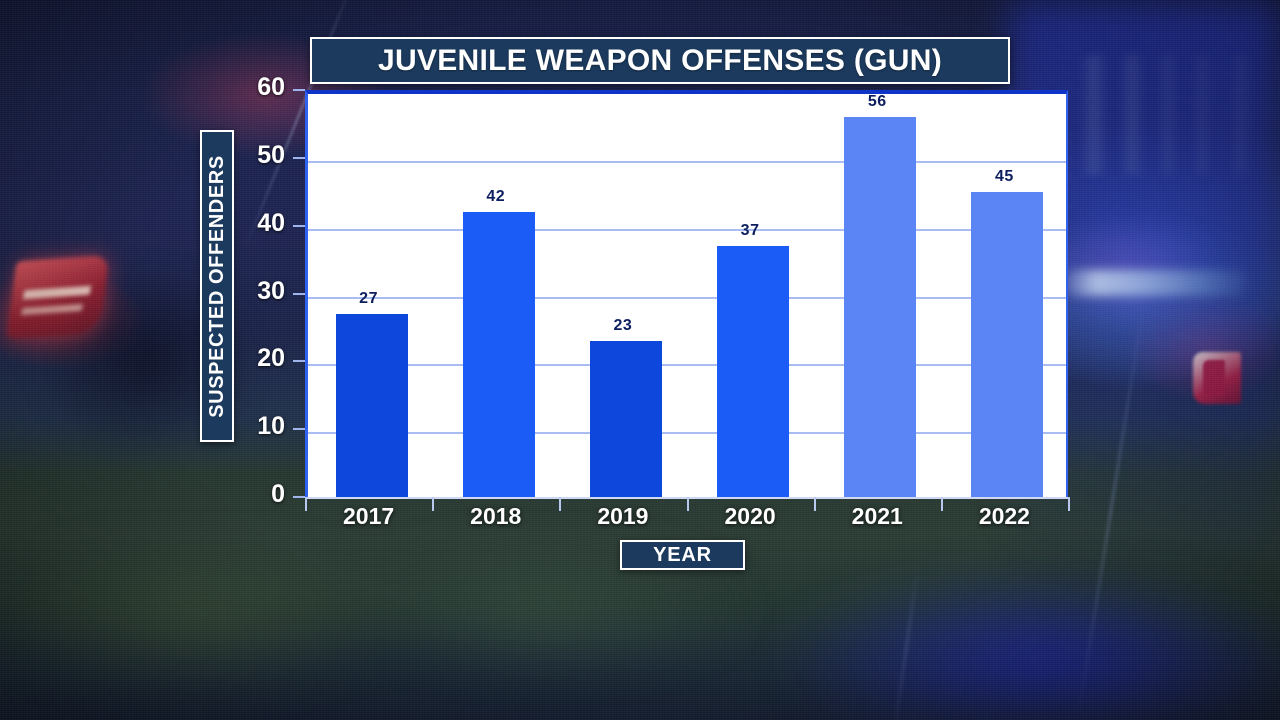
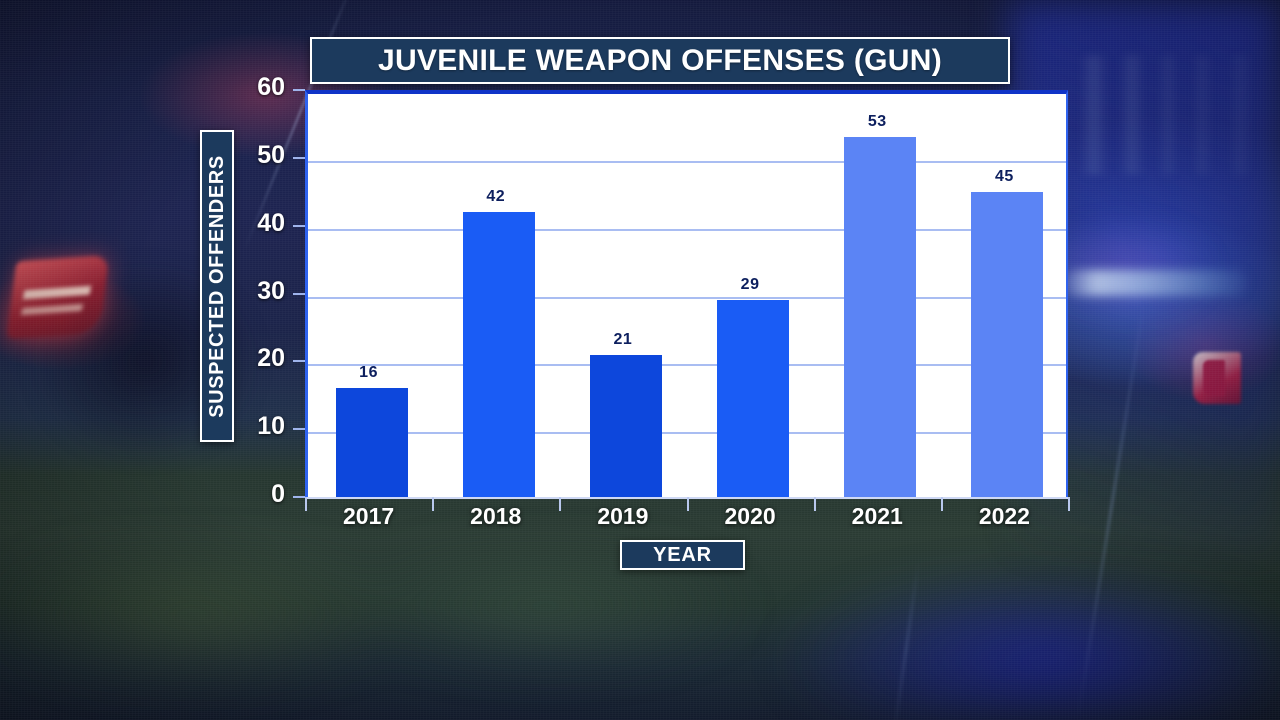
2017: 27 -> 16
2019: 23 -> 21
2020: 37 -> 29
2021: 56 -> 53
